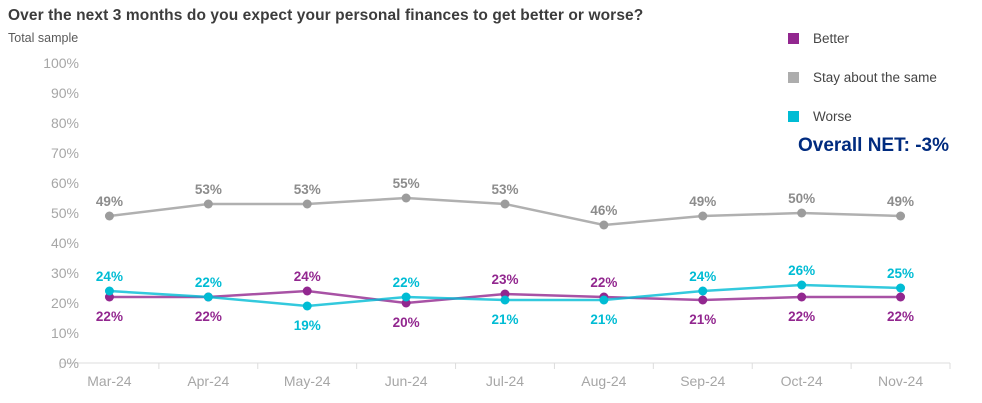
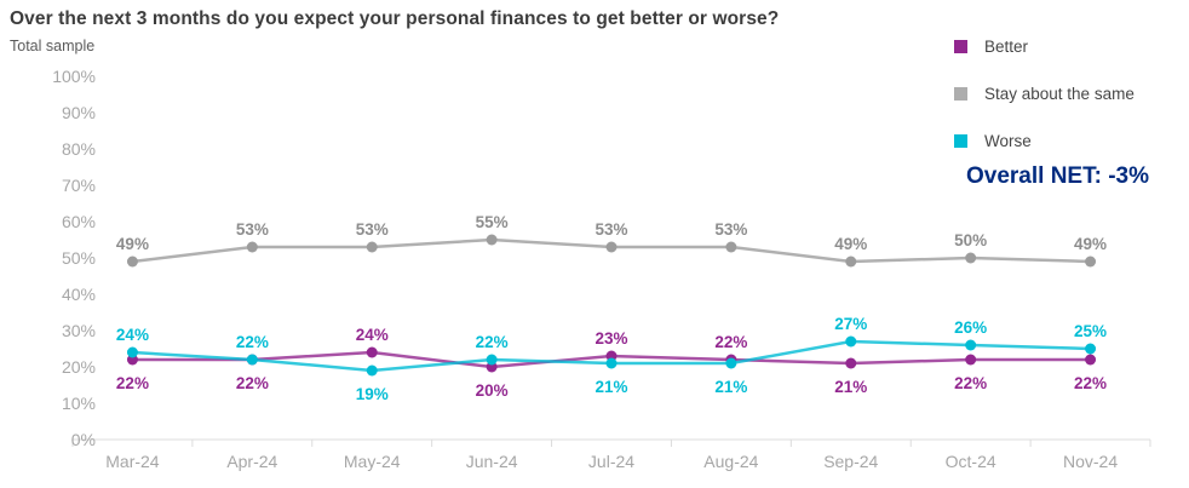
Stay about the same/Aug-24: 46% -> 53%
Worse/Sep-24: 24% -> 27%
